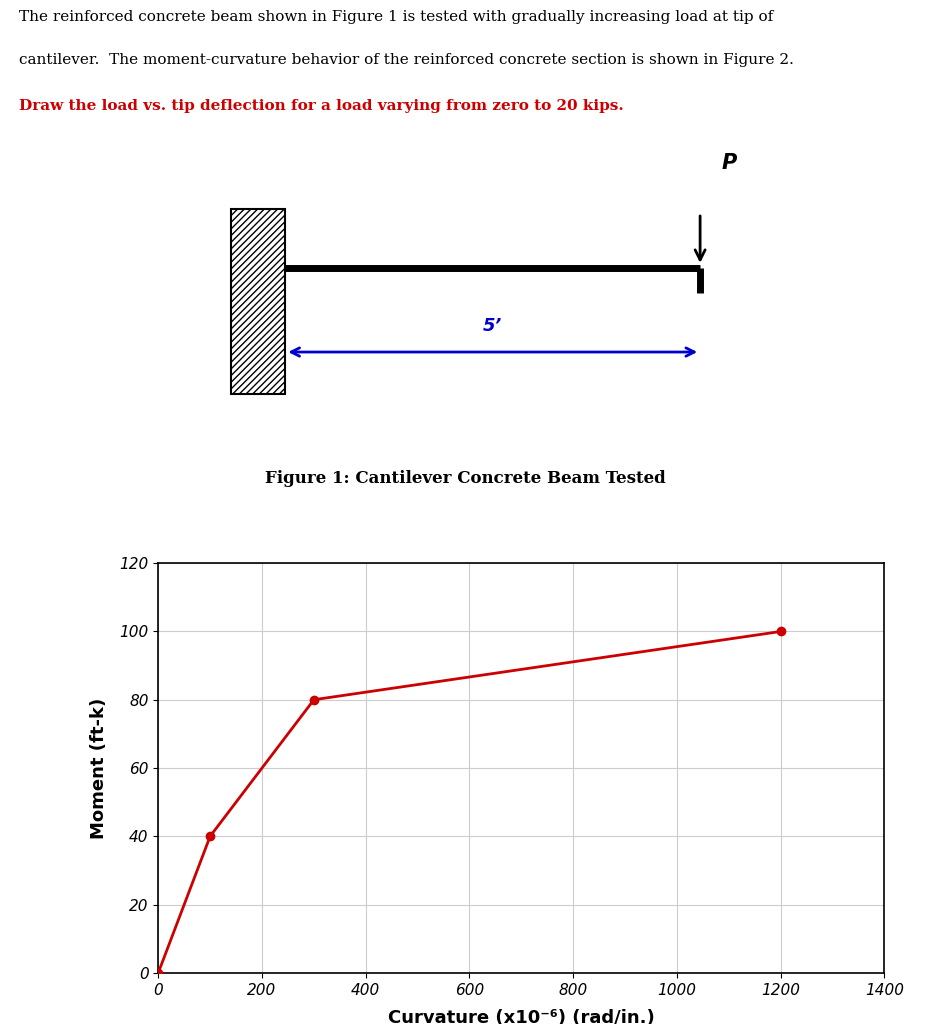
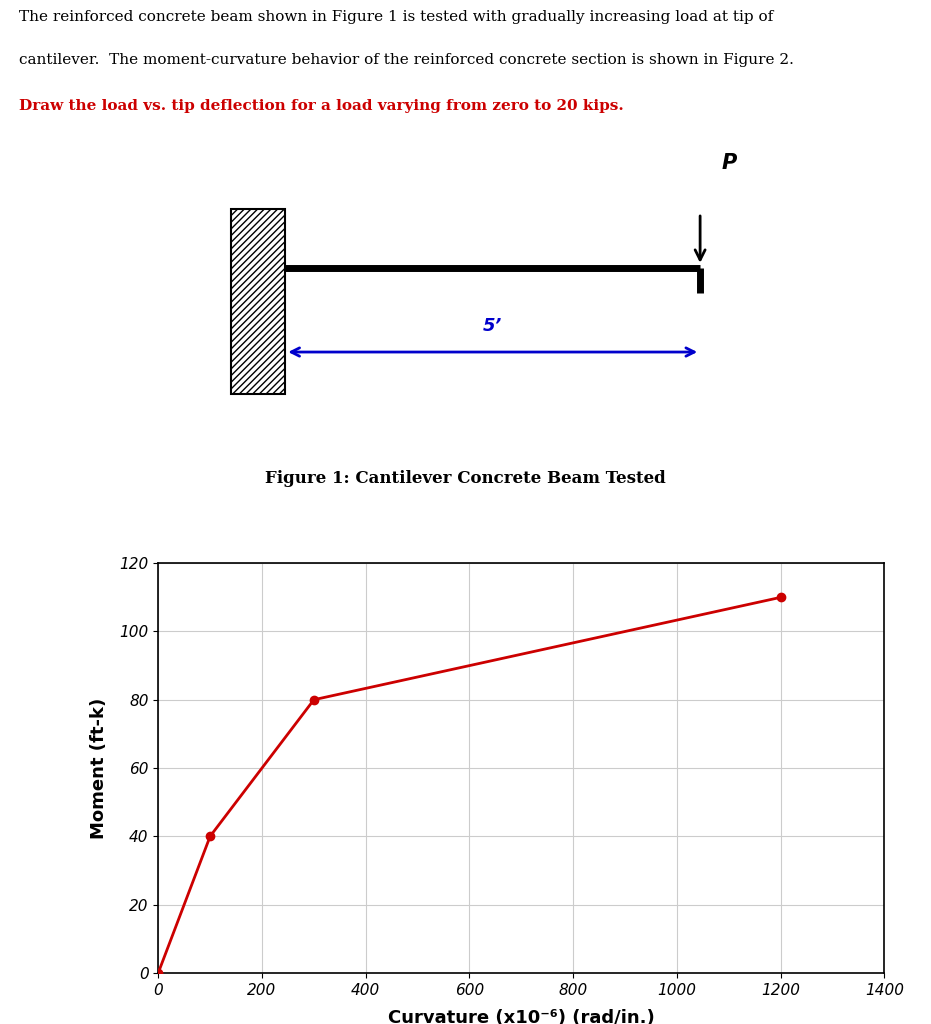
1200: 100 -> 110
